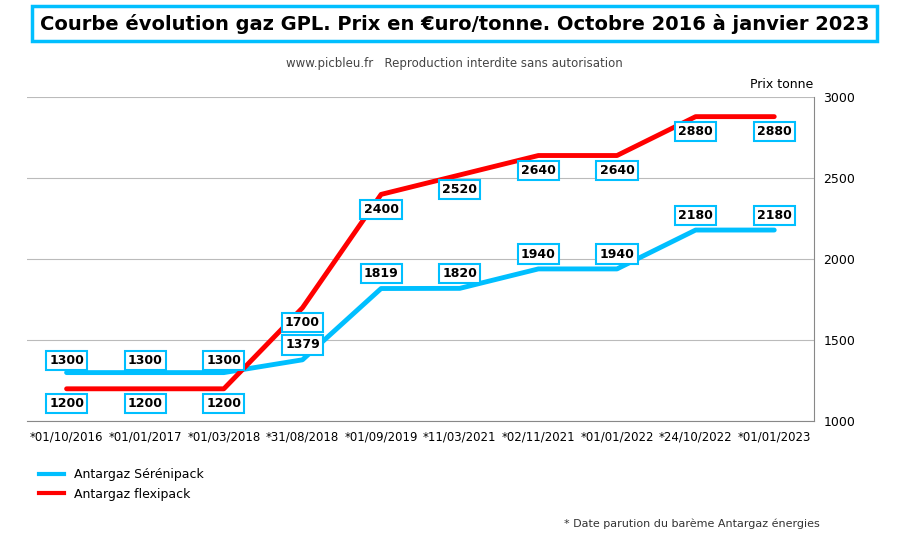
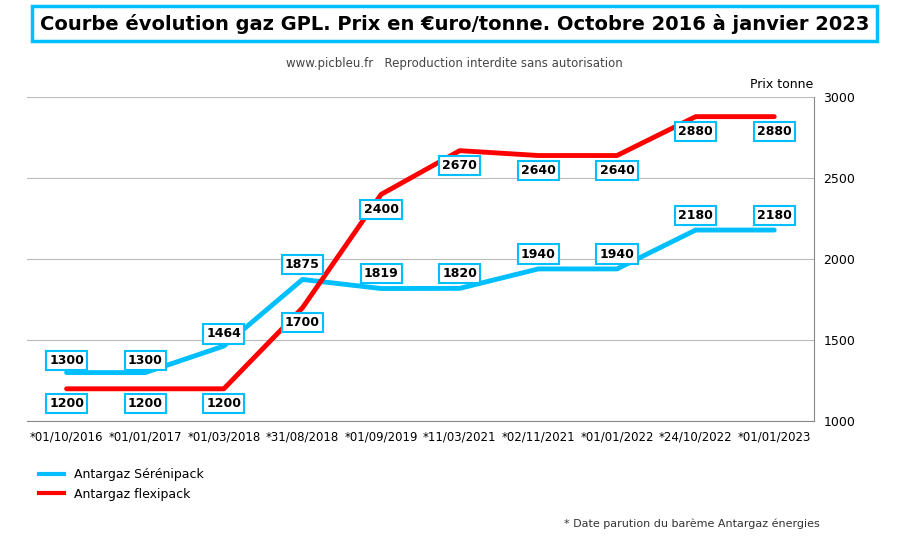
Antargaz Sérénipack/*01/03/2018: 1300 -> 1464
Antargaz Sérénipack/*31/08/2018: 1379 -> 1875
Antargaz flexipack/*11/03/2021: 2520 -> 2670
